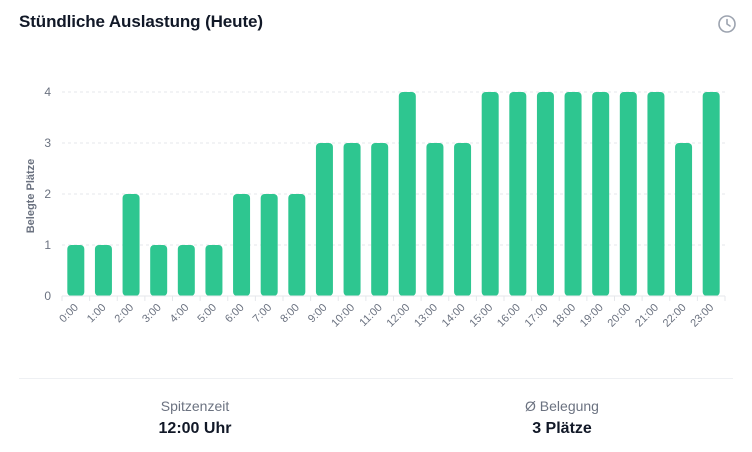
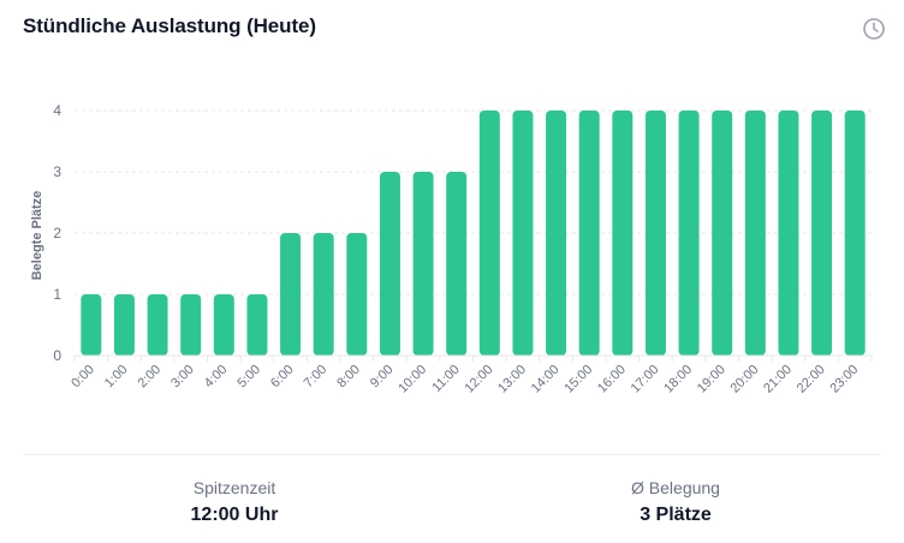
2:00: 2 -> 1
13:00: 3 -> 4
14:00: 3 -> 4
22:00: 3 -> 4
